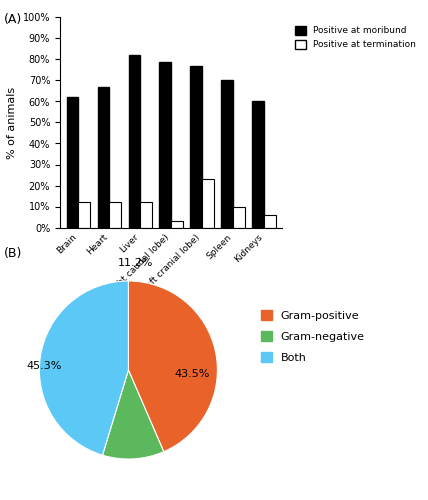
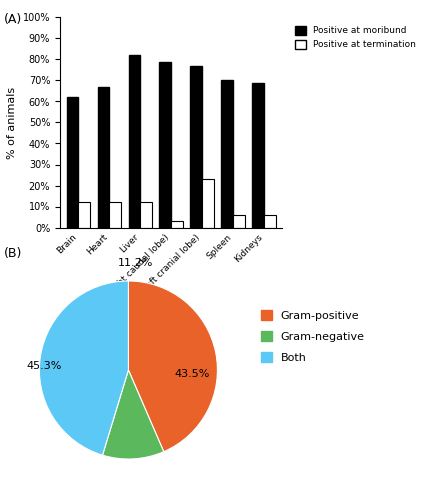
Positive at termination/Spleen: 10% -> 6%
Positive at moribund/Kidneys: 60% -> 69%
